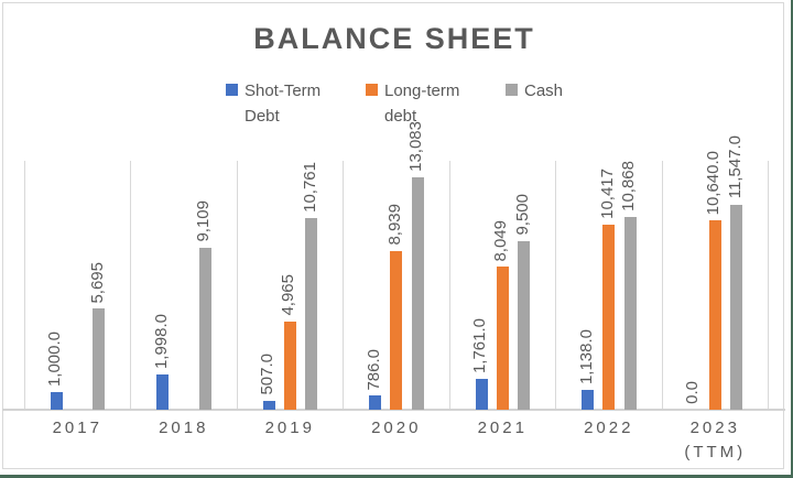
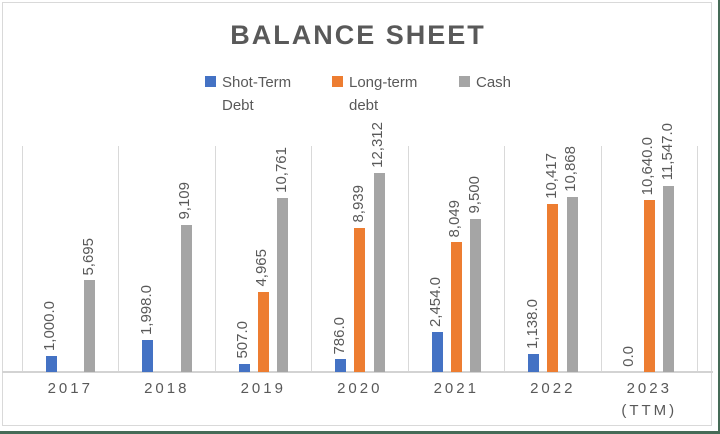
Cash/2020: 13,083 -> 12,312
Shot-Term Debt/2021: 1,761.0 -> 2,454.0
